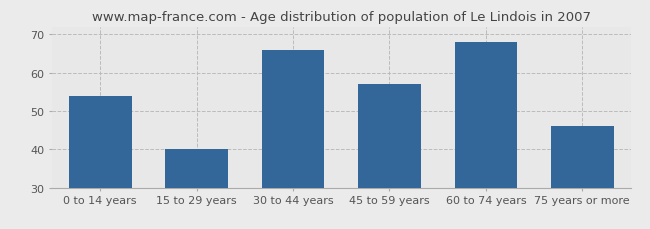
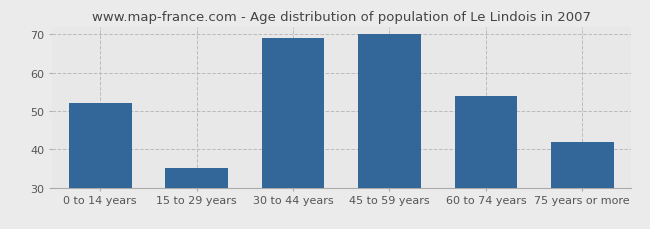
0 to 14 years: 54 -> 52
15 to 29 years: 40 -> 35
30 to 44 years: 66 -> 69
45 to 59 years: 57 -> 70
60 to 74 years: 68 -> 54
75 years or more: 46 -> 42
